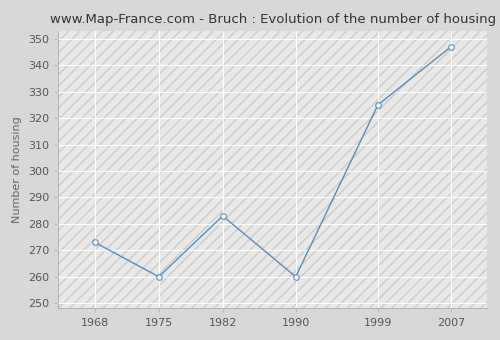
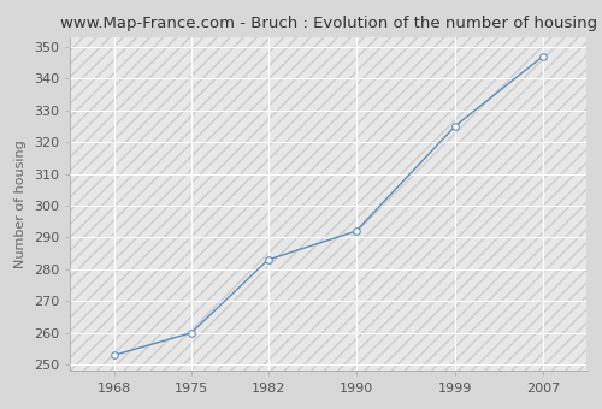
1968: 273 -> 253
1990: 260 -> 292
